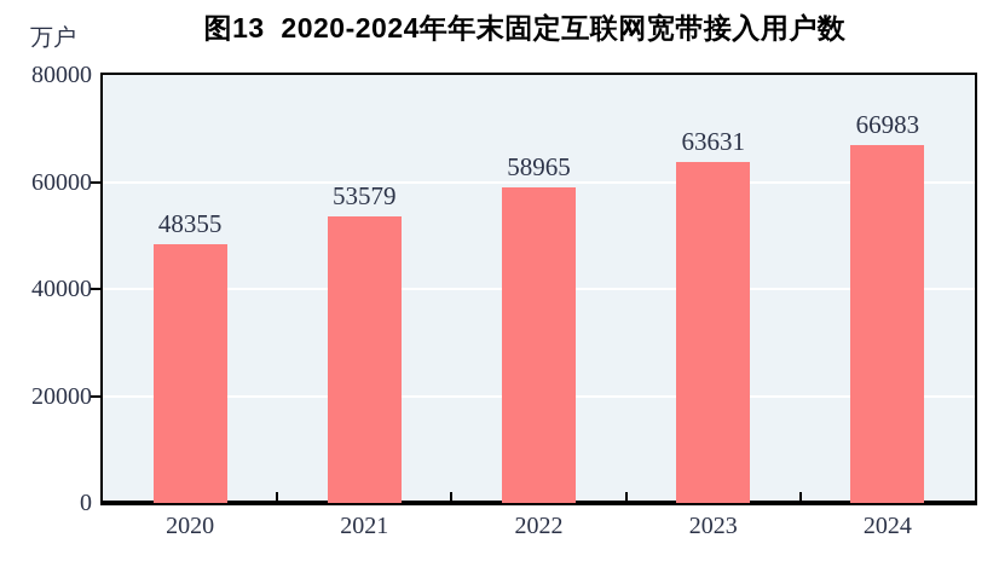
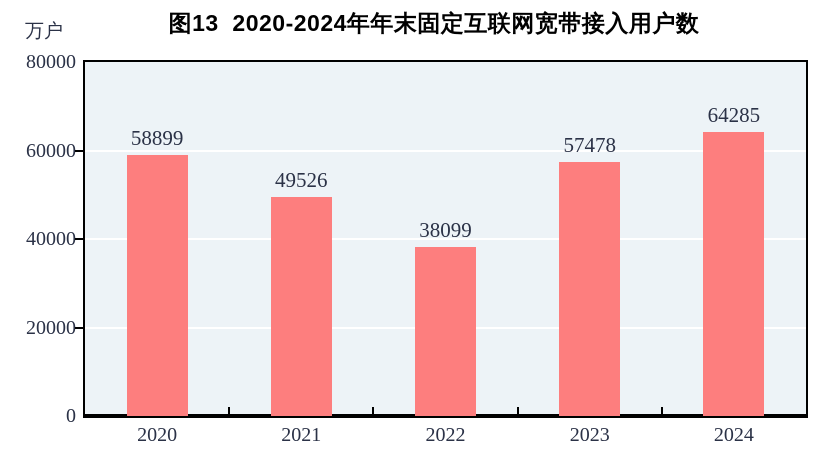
2020: 48355 -> 58899
2021: 53579 -> 49526
2022: 58965 -> 38099
2023: 63631 -> 57478
2024: 66983 -> 64285
